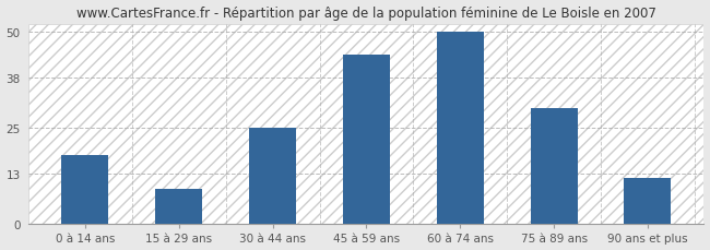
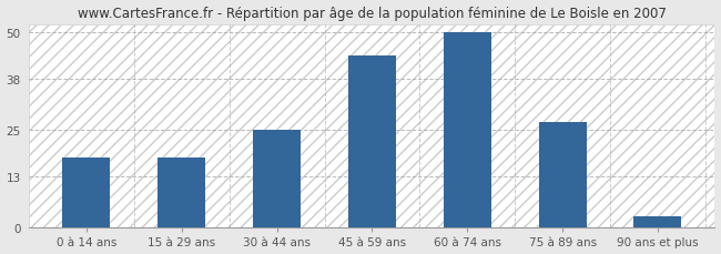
15 à 29 ans: 9 -> 18
75 à 89 ans: 30 -> 27
90 ans et plus: 12 -> 3
